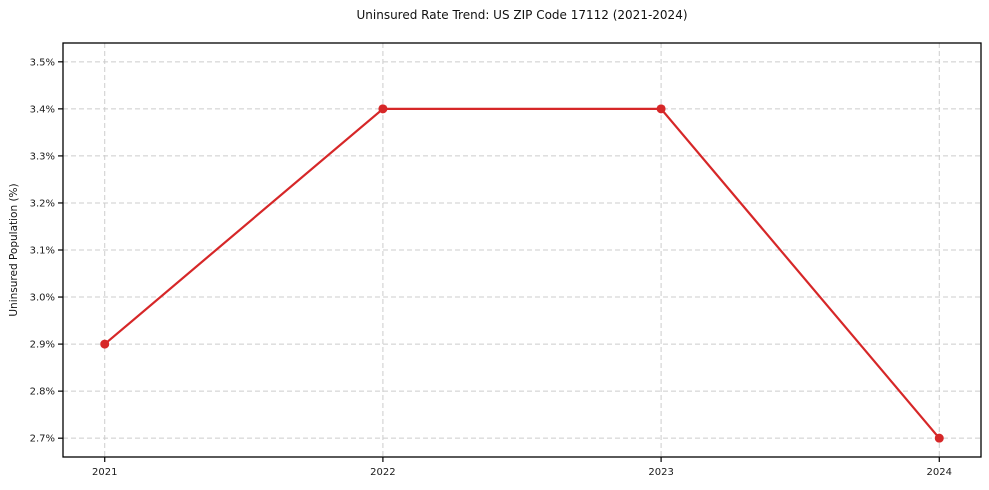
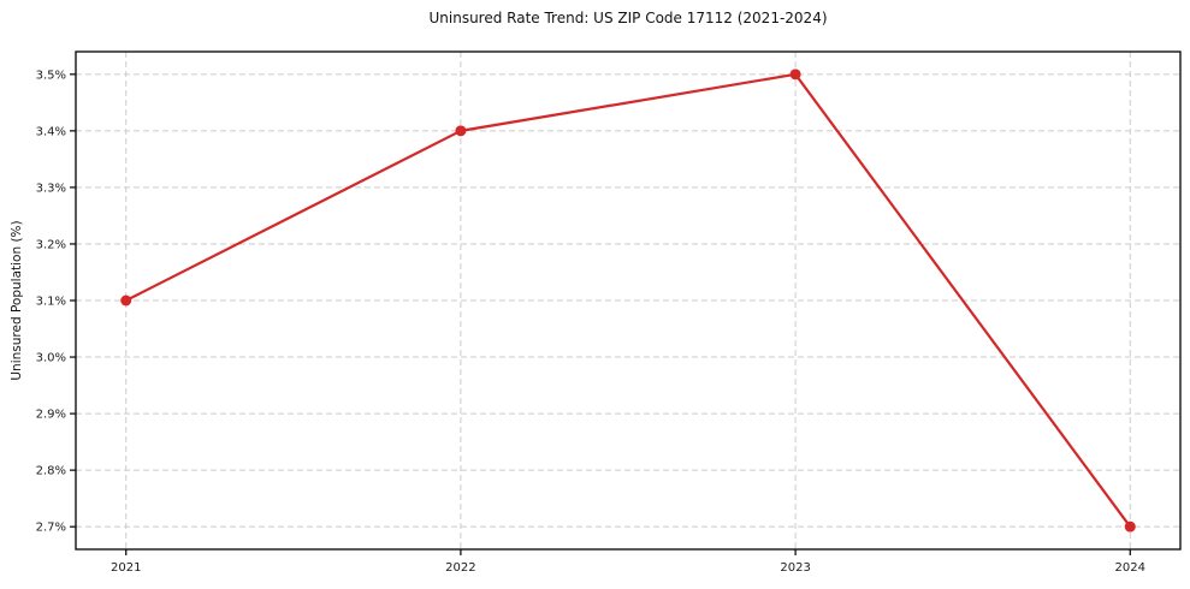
2021: 2.9% -> 3.1%
2023: 3.4% -> 3.5%
